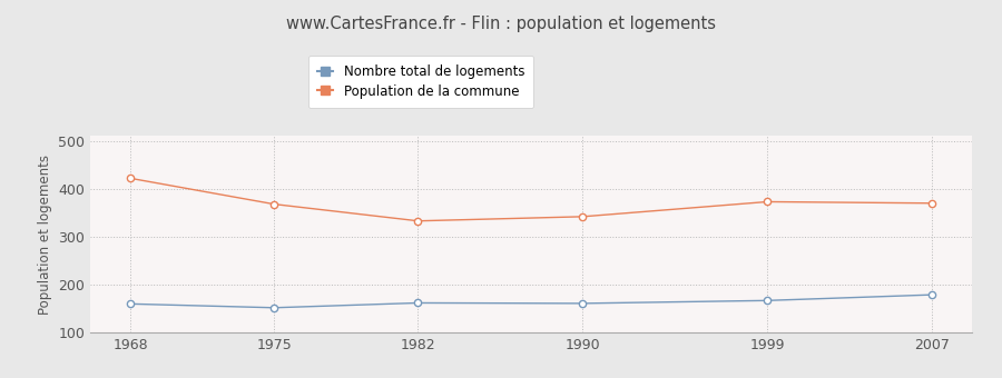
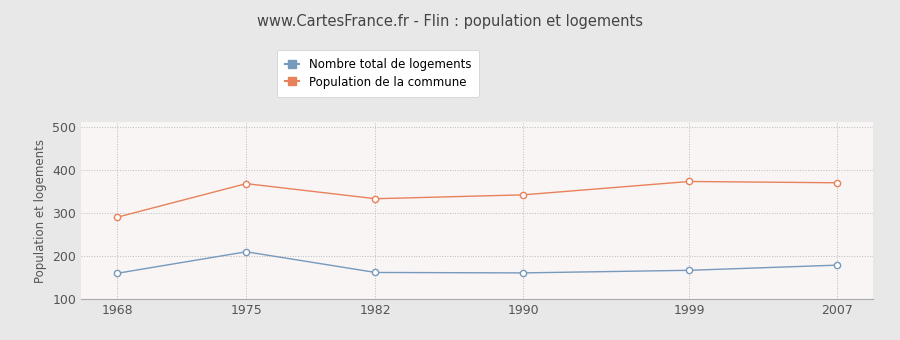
Population de la commune/1968: 422 -> 290
Nombre total de logements/1975: 152 -> 210
